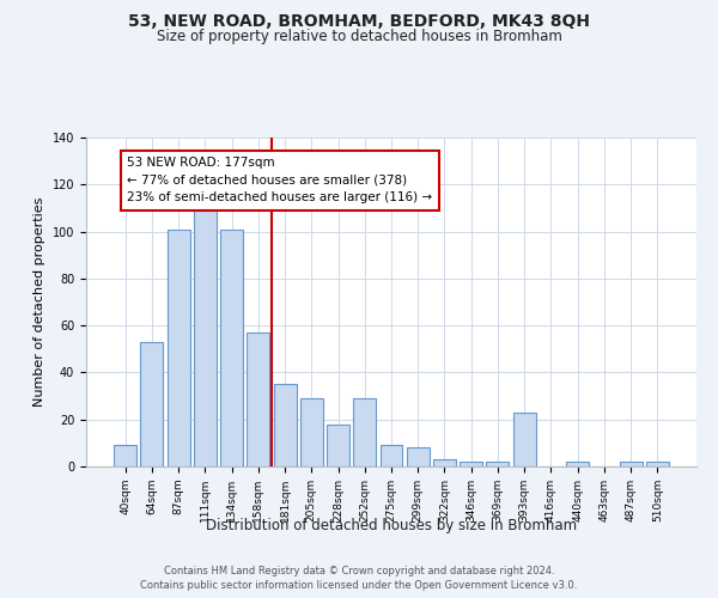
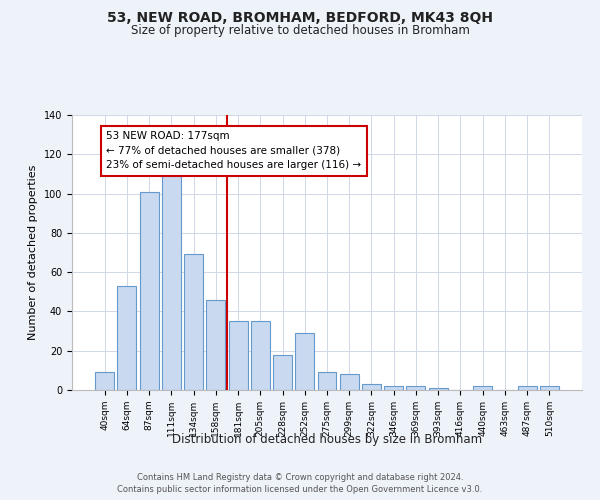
134sqm: 101 -> 69
158sqm: 57 -> 46
205sqm: 29 -> 35
393sqm: 23 -> 1
